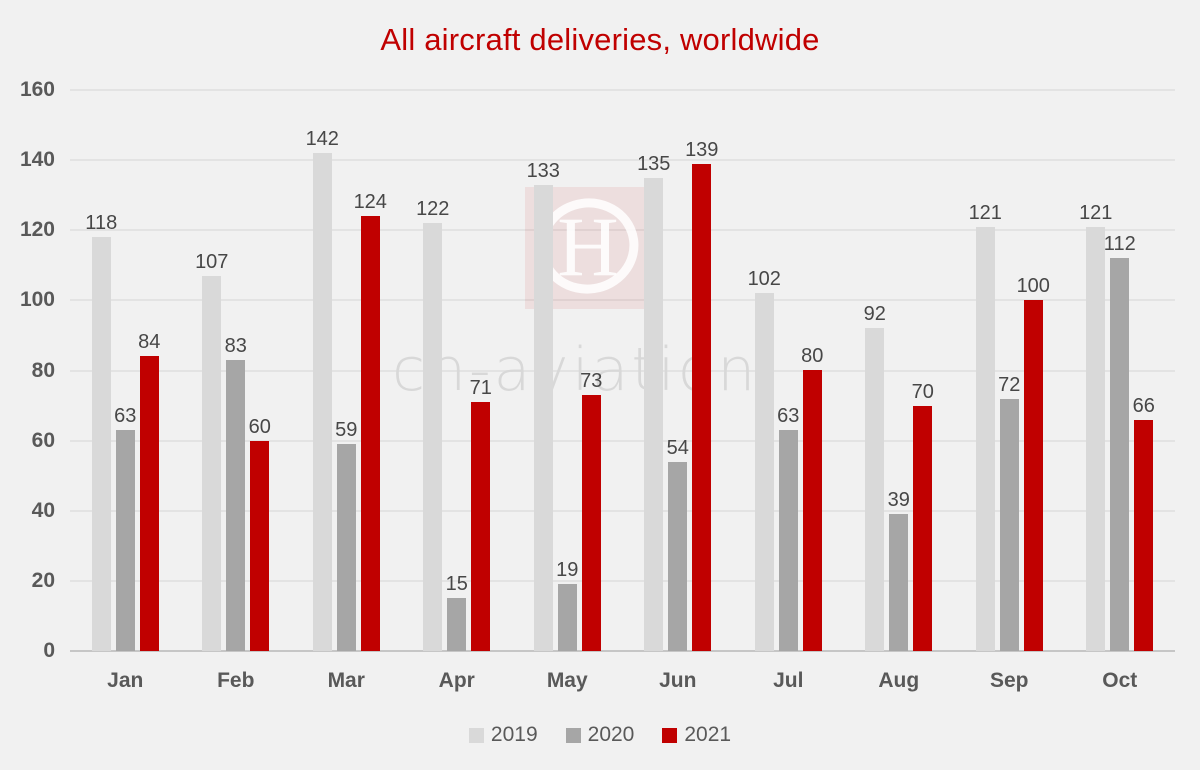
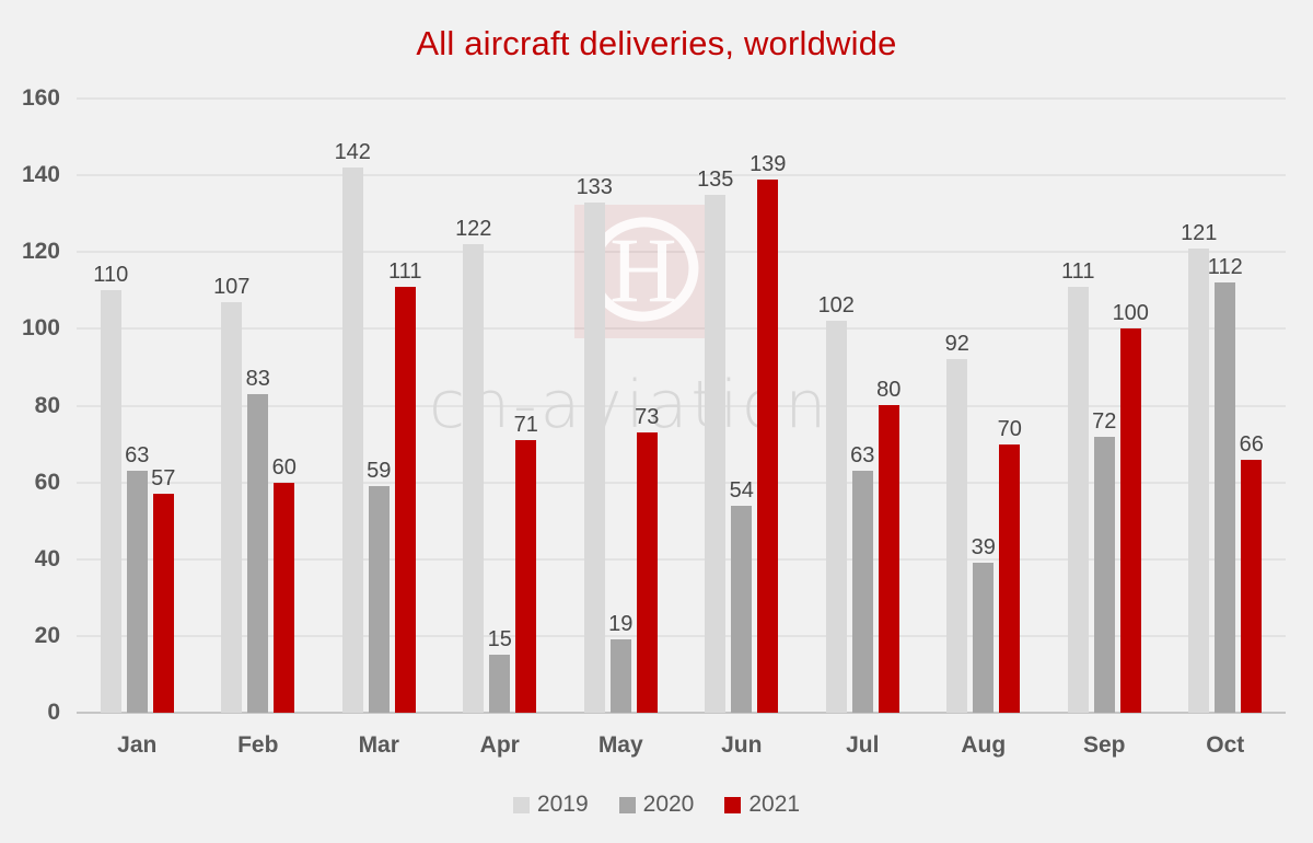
2019/Jan: 118 -> 110
2021/Jan: 84 -> 57
2021/Mar: 124 -> 111
2019/Sep: 121 -> 111
